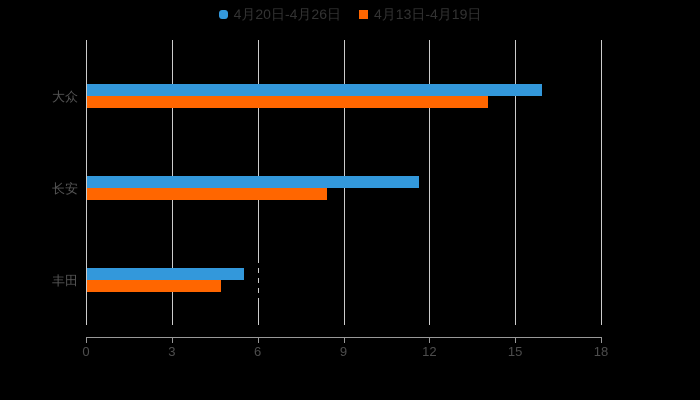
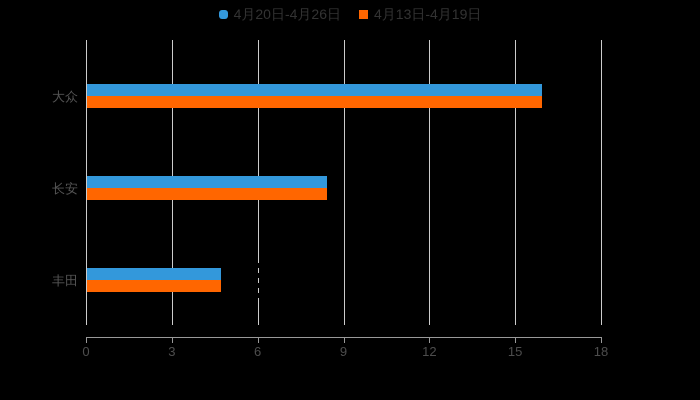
4月13日-4月19日/大众: 14.0 -> 15.9
4月20日-4月26日/长安: 11.6 -> 8.4
4月20日-4月26日/丰田: 5.5 -> 4.7
